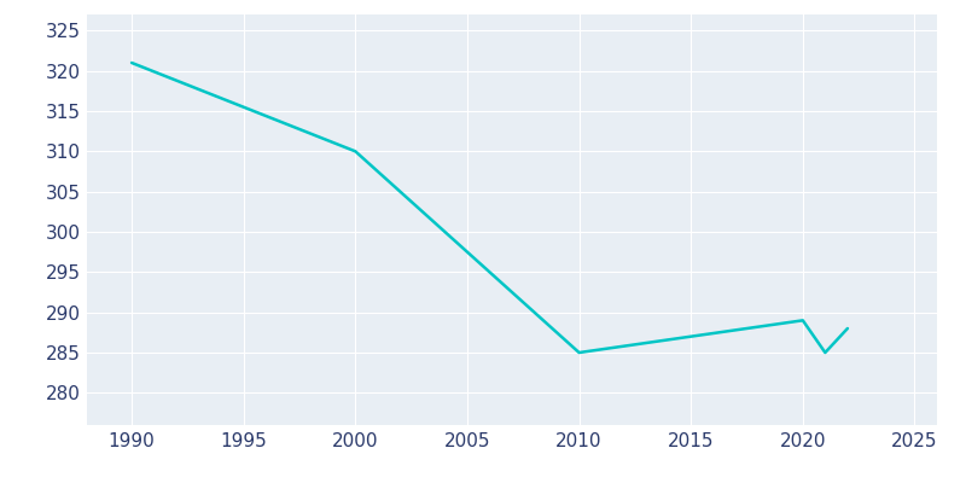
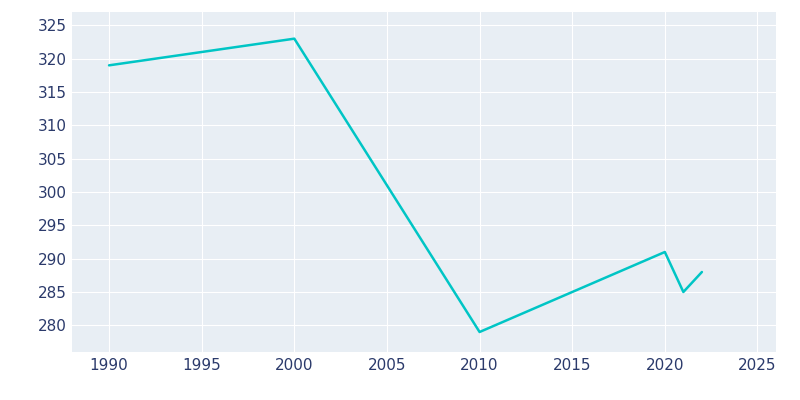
1990: 321 -> 319
2000: 310 -> 323
2010: 285 -> 279
2020: 289 -> 291
